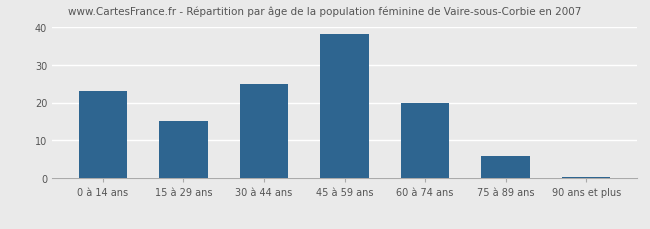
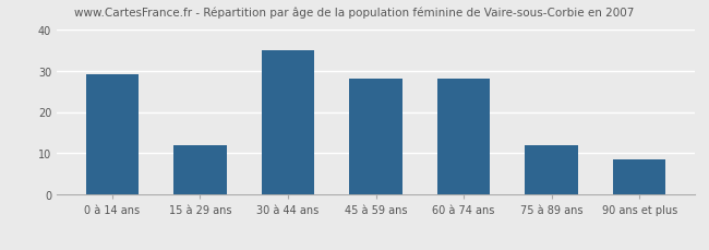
0 à 14 ans: 23.0 -> 29.0
15 à 29 ans: 15.0 -> 12.0
30 à 44 ans: 25.0 -> 35.0
45 à 59 ans: 38.0 -> 28.0
60 à 74 ans: 20.0 -> 28.0
75 à 89 ans: 6.0 -> 12.0
90 ans et plus: 0.5 -> 8.5
